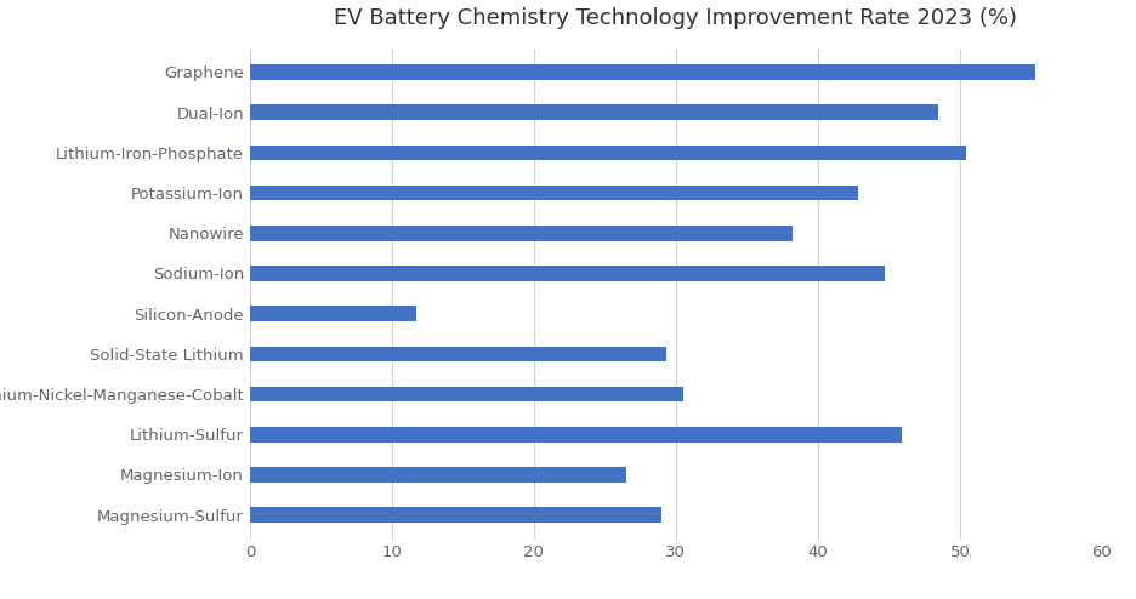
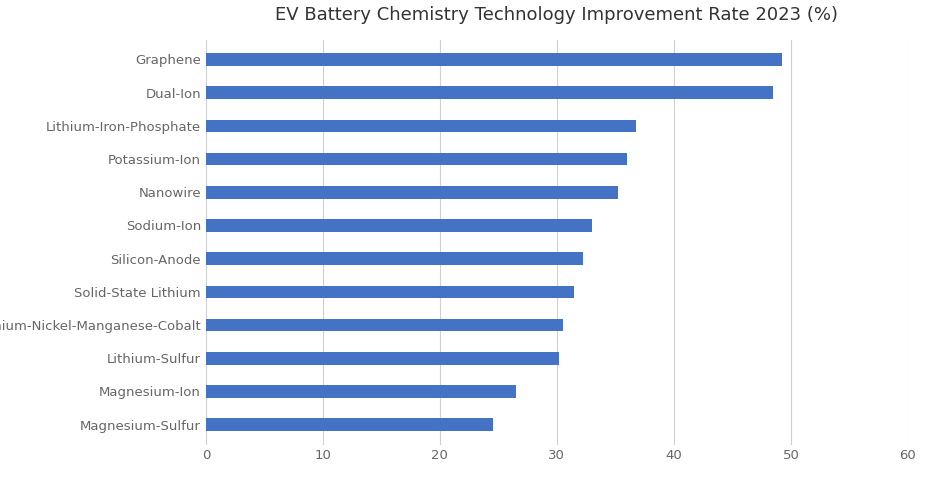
Graphene: 55.3 -> 49.2
Lithium-Iron-Phosphate: 50.4 -> 36.8
Potassium-Ion: 42.8 -> 36.0
Nanowire: 38.2 -> 35.2
Sodium-Ion: 44.7 -> 33.0
Silicon-Anode: 11.7 -> 32.2
Solid-State Lithium: 29.3 -> 31.5
Lithium-Sulfur: 45.9 -> 30.2
Magnesium-Sulfur: 29.0 -> 24.5
